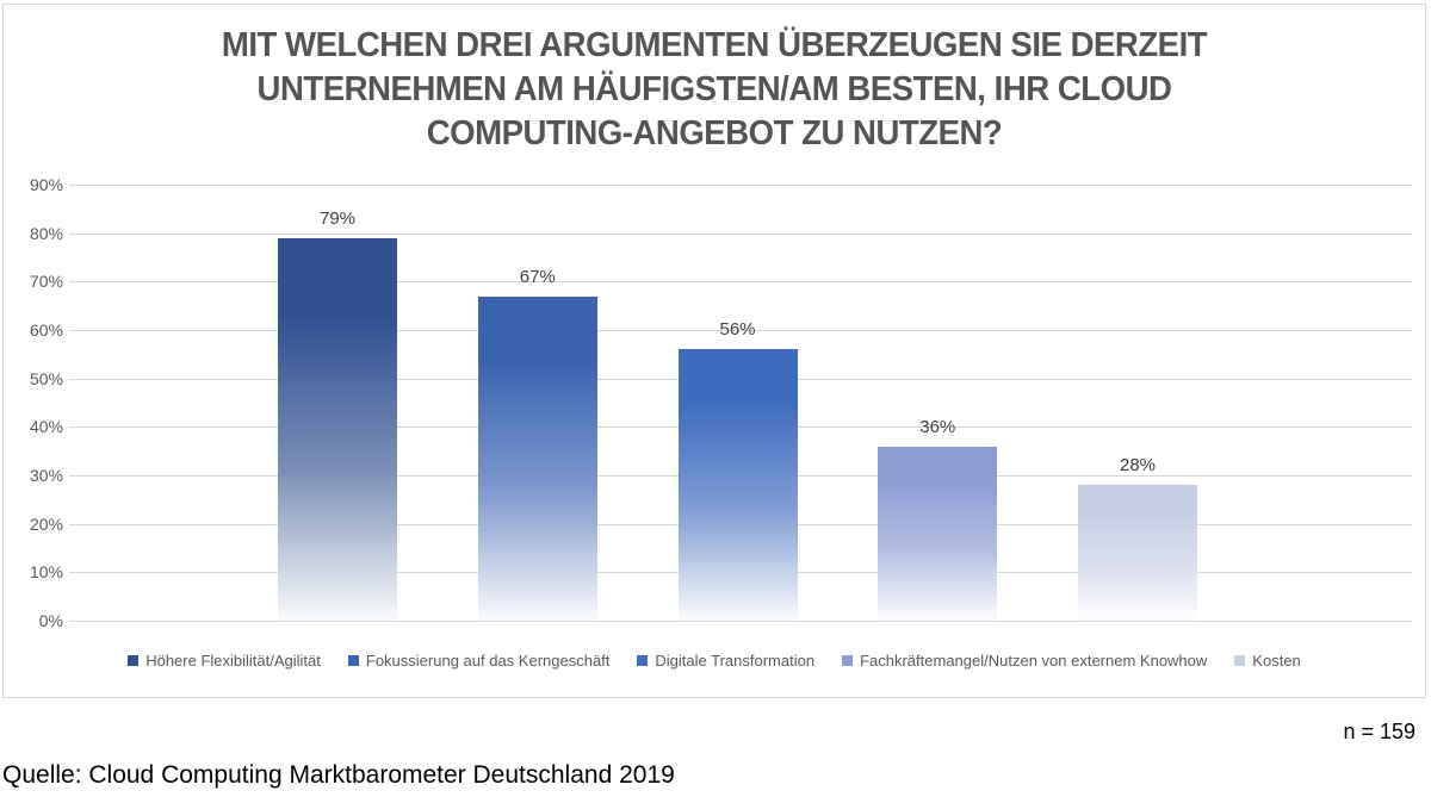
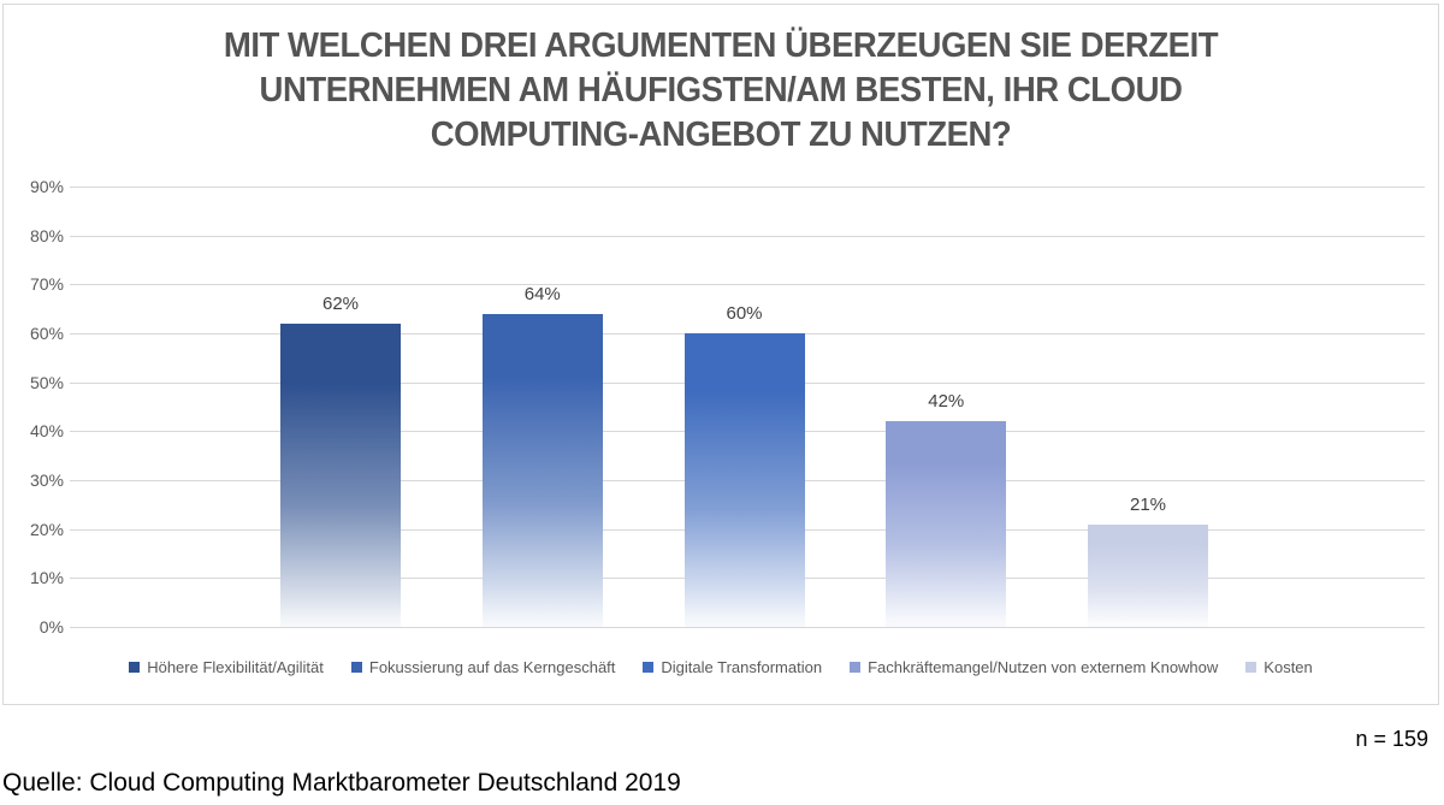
Höhere Flexibilität/Agilität: 79% -> 62%
Fokussierung auf das Kerngeschäft: 67% -> 64%
Digitale Transformation: 56% -> 60%
Fachkräftemangel/Nutzen von externem Knowhow: 36% -> 42%
Kosten: 28% -> 21%
